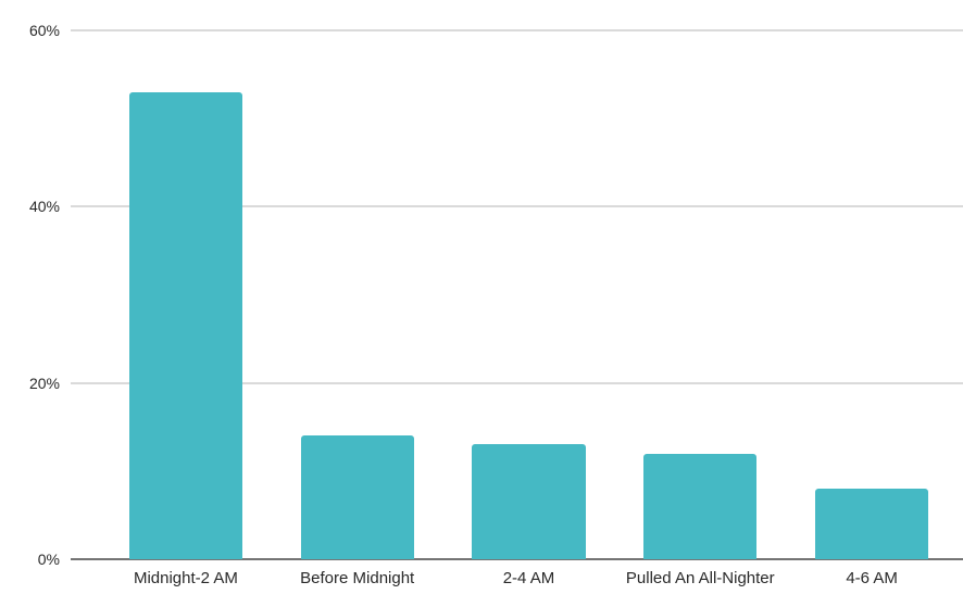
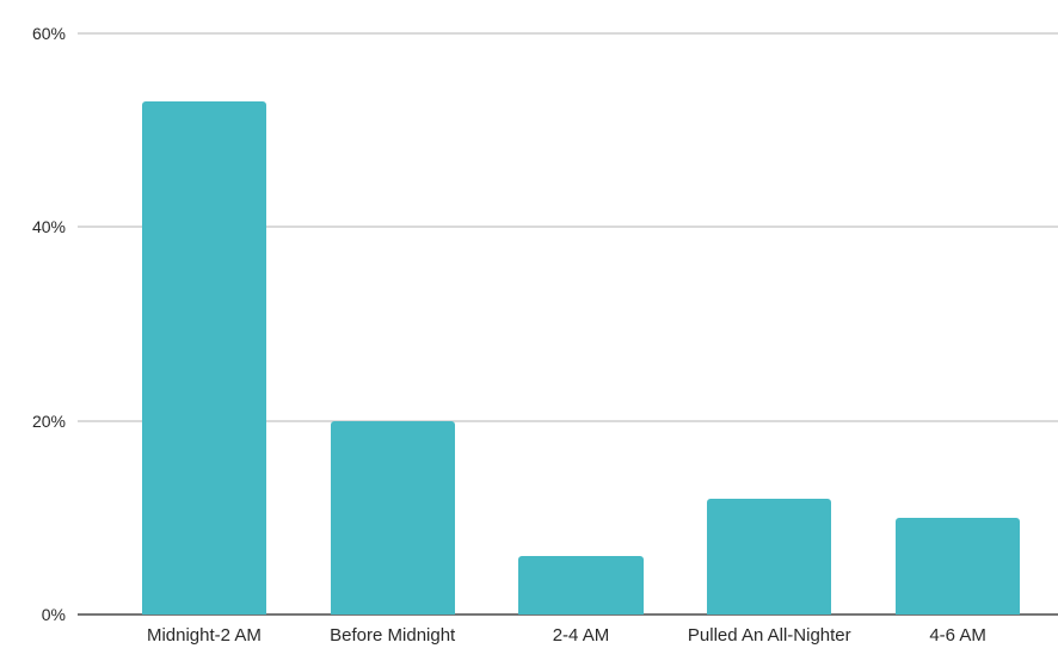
Before Midnight: 14% -> 20%
2-4 AM: 13% -> 6%
4-6 AM: 8% -> 10%
